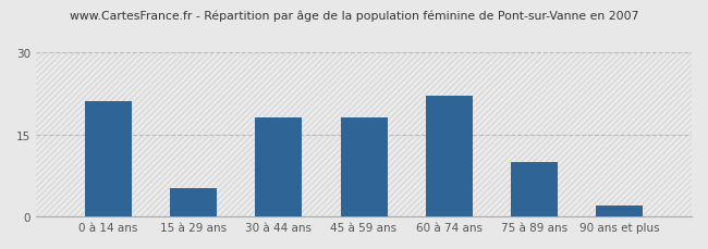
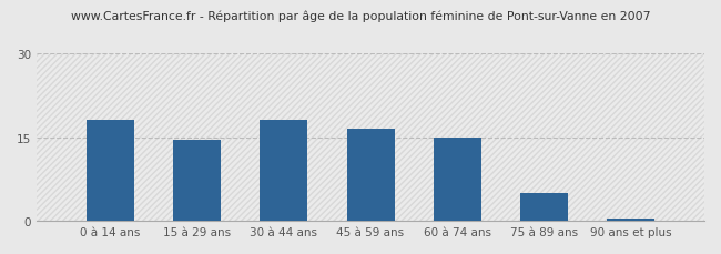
0 à 14 ans: 21.0 -> 18.0
15 à 29 ans: 5.2 -> 14.5
45 à 59 ans: 18.0 -> 16.5
60 à 74 ans: 22.0 -> 15.0
75 à 89 ans: 10.0 -> 5.0
90 ans et plus: 2.0 -> 0.5
